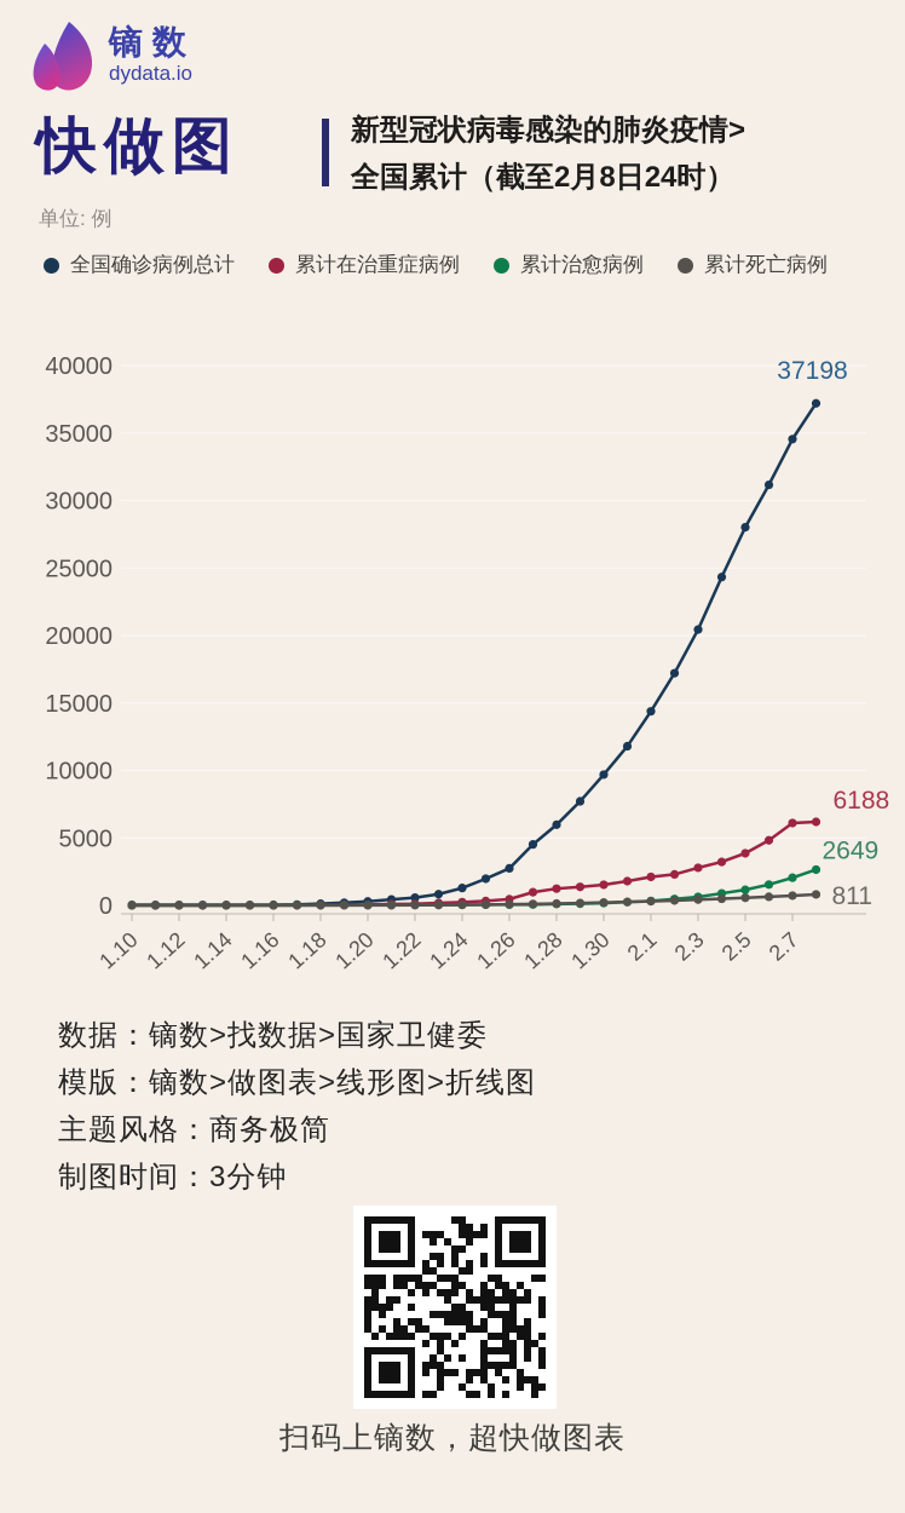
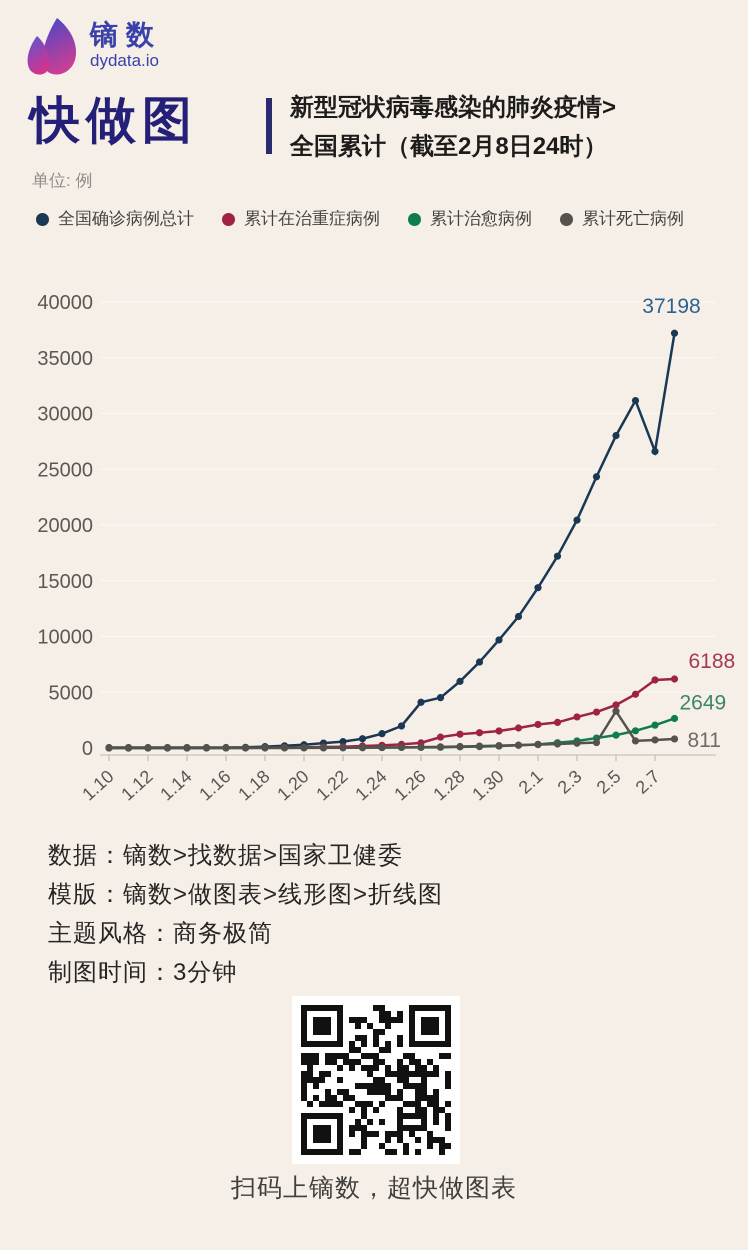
全国确诊病例总计/1.26: 2700 -> 4100
累计死亡病例/2.5: 600 -> 3300
全国确诊病例总计/2.7: 34500 -> 26600
